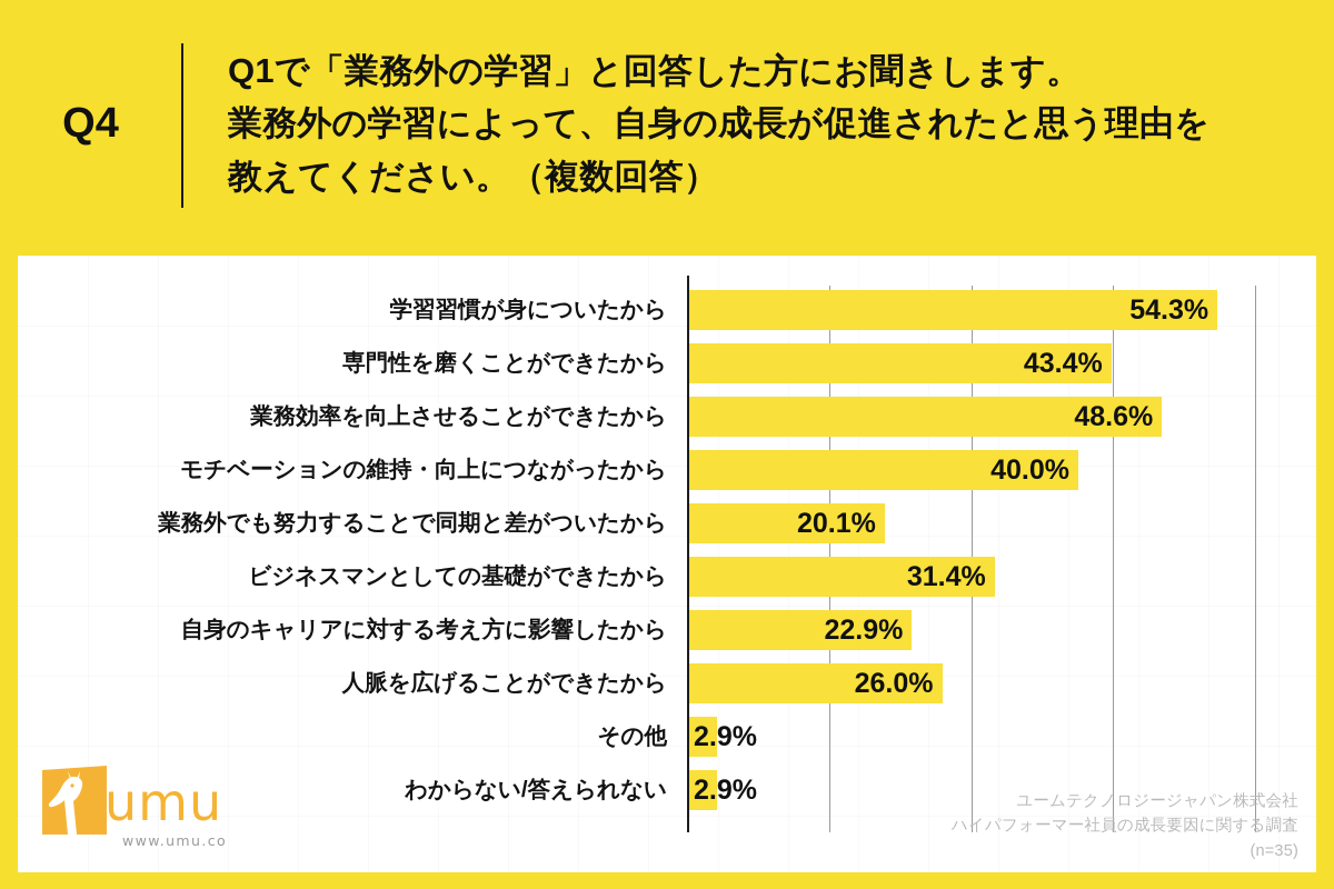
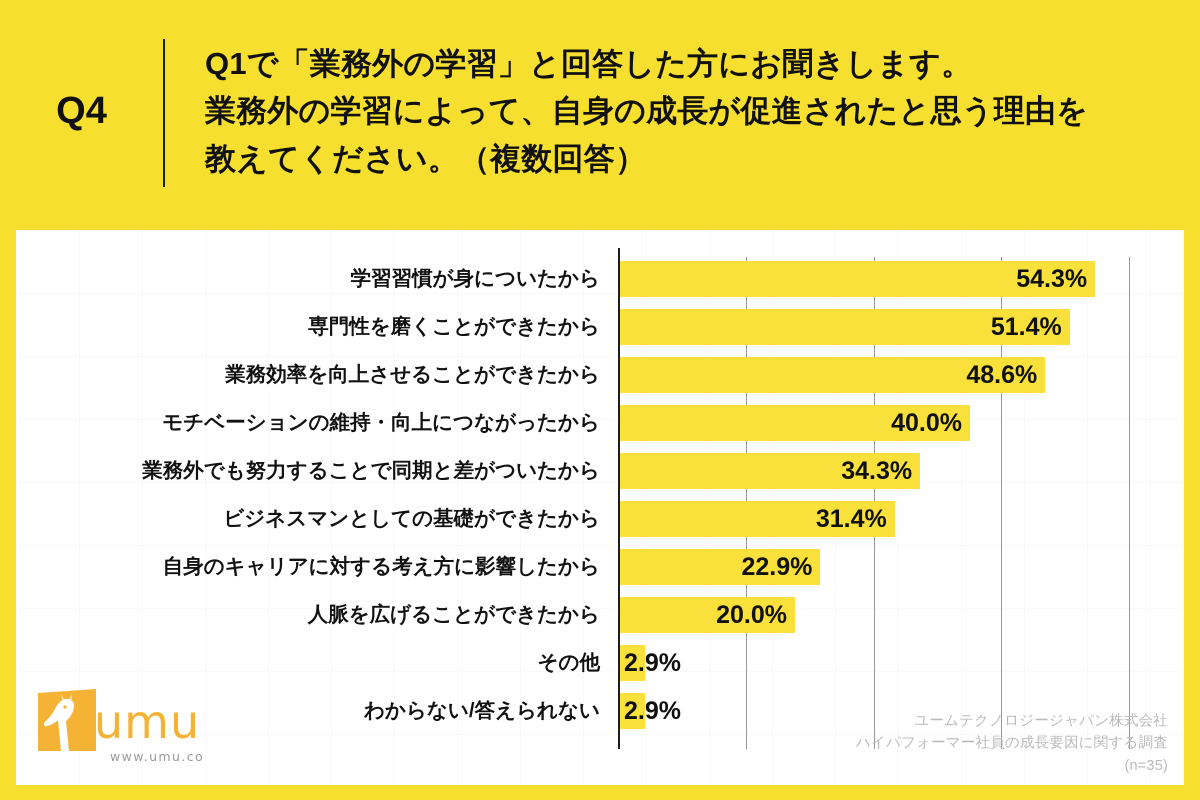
専門性を磨くことができたから: 43.4% -> 51.4%
業務外でも努力することで同期と差がついたから: 20.1% -> 34.3%
人脈を広げることができたから: 26.0% -> 20.0%
